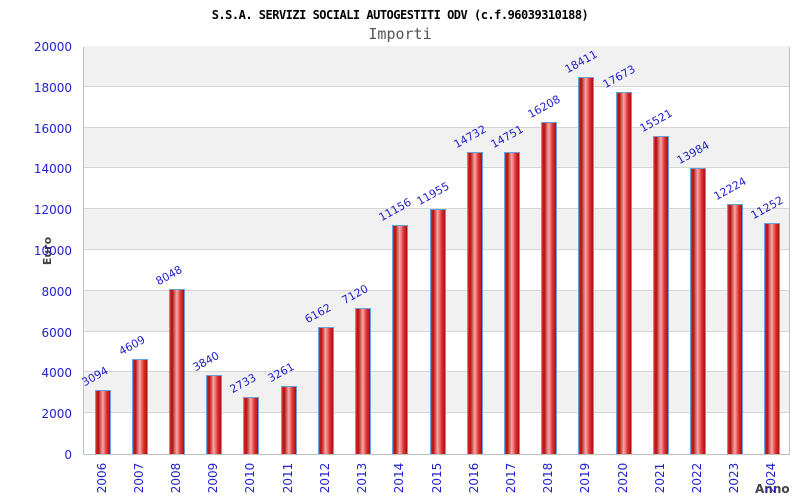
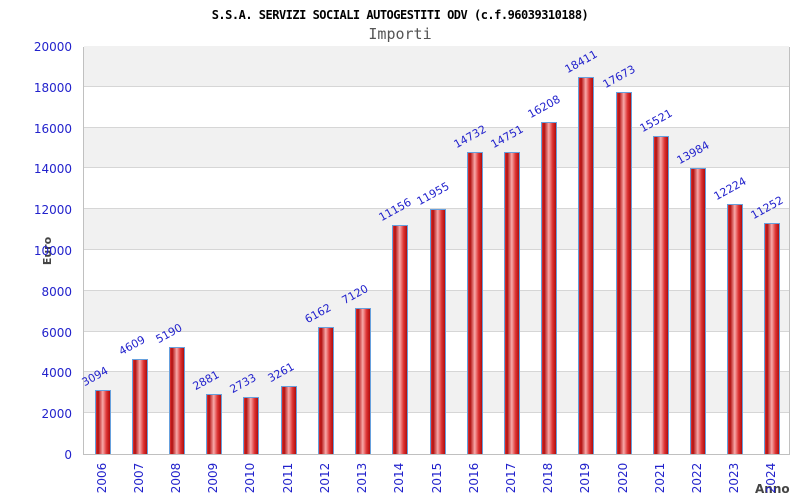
2008: 8048 -> 5190
2009: 3840 -> 2881
